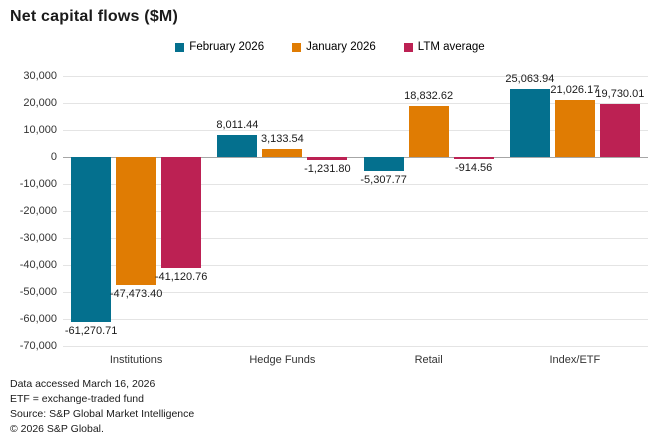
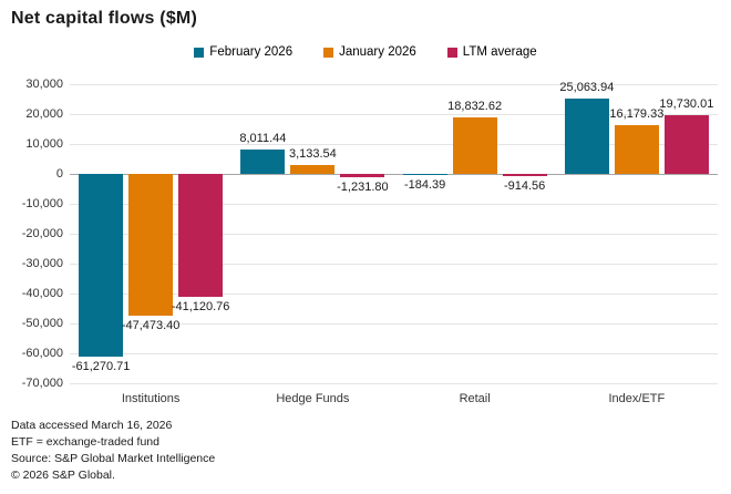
February 2026/Retail: -5,307.77 -> -184.39
January 2026/Index/ETF: 21,026.17 -> 16,179.33
